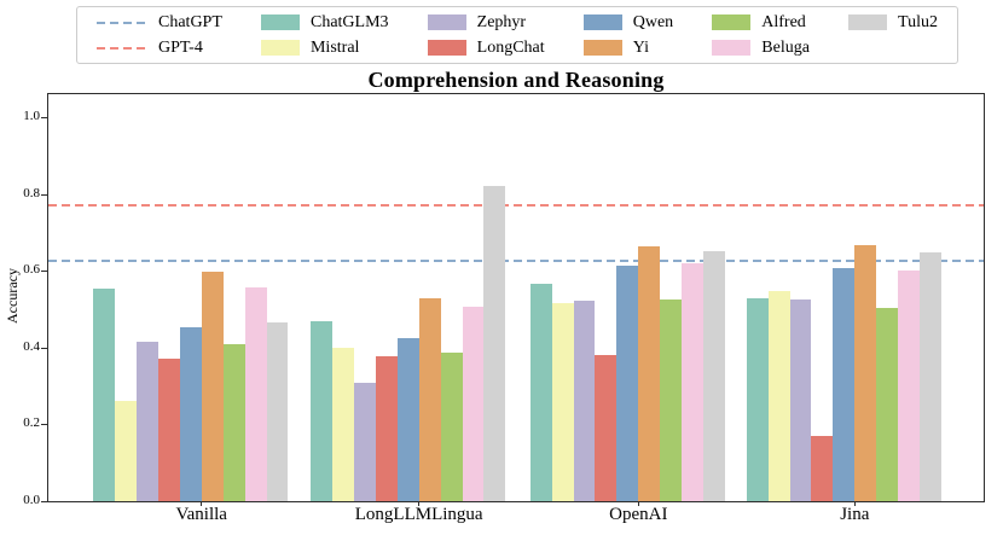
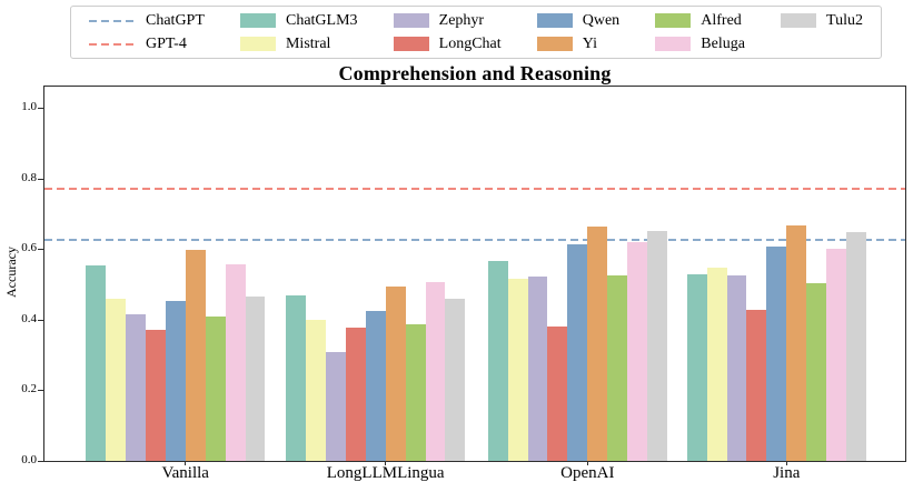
Mistral/Vanilla: 0.26 -> 0.46
Yi/LongLLMLingua: 0.53 -> 0.49
Tulu2/LongLLMLingua: 0.82 -> 0.46
LongChat/Jina: 0.17 -> 0.43
